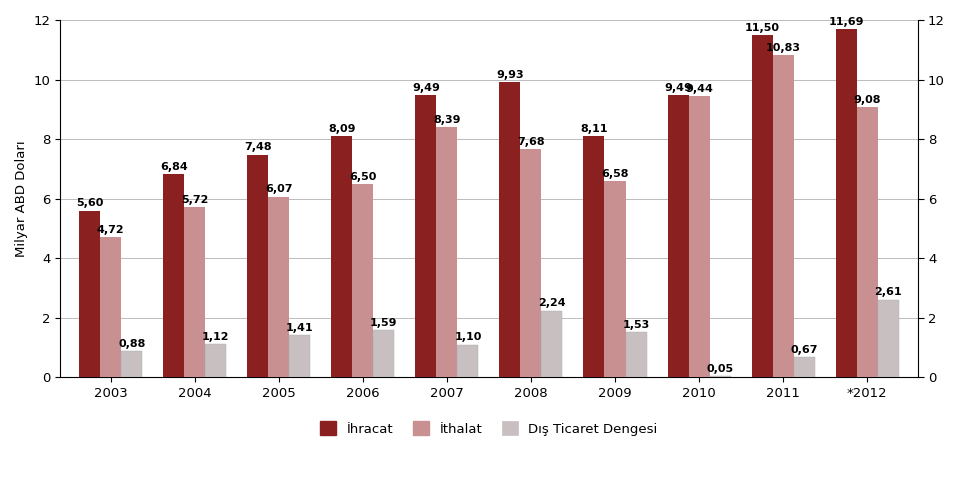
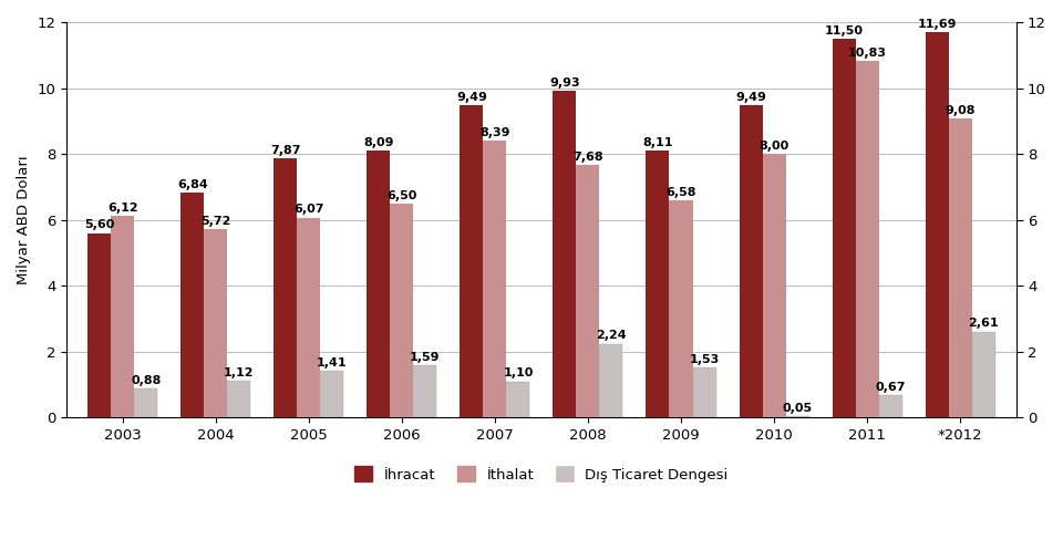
İthalat/2003: 4,72 -> 6,12
İhracat/2005: 7,48 -> 7,87
İthalat/2010: 9.44 -> 8.00
